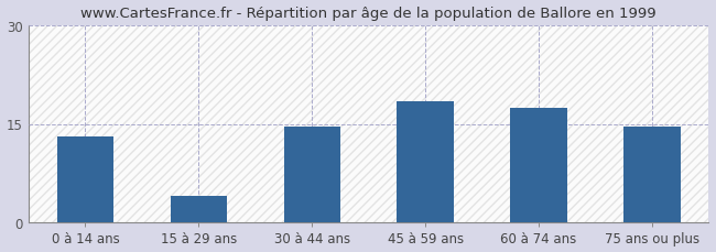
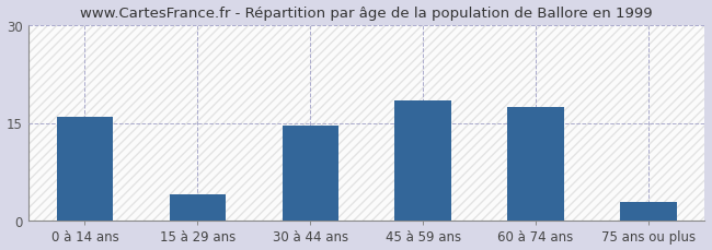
0 à 14 ans: 13.0 -> 16.0
75 ans ou plus: 14.5 -> 2.8
